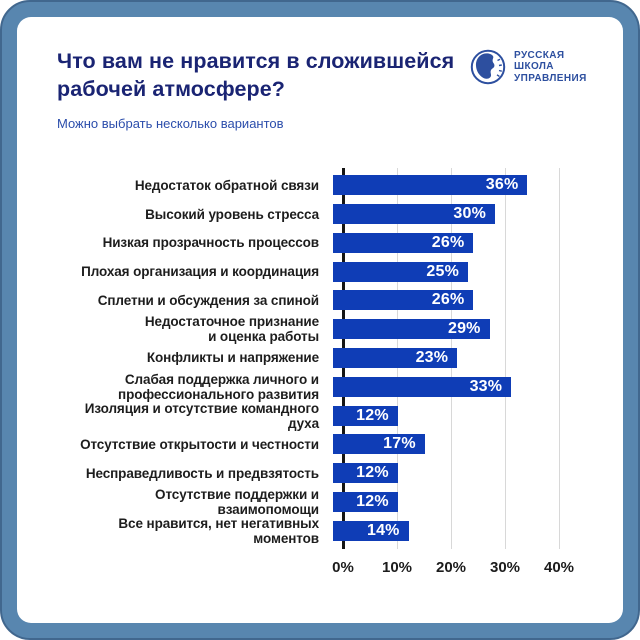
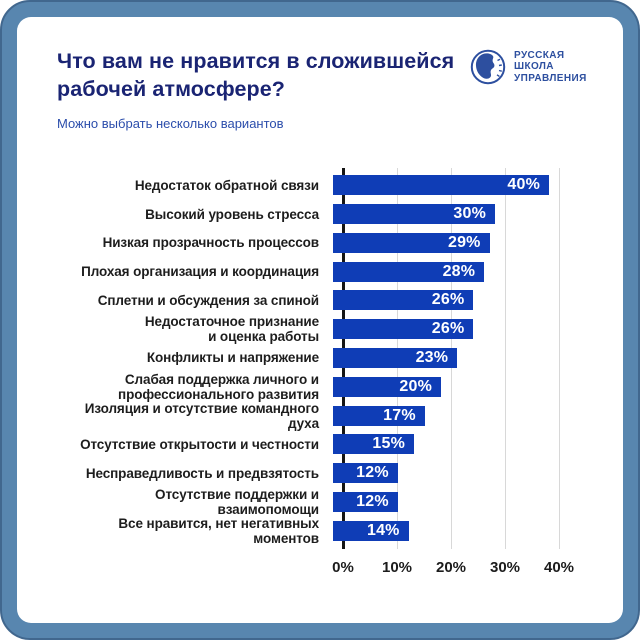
Недостаток обратной связи: 36% -> 40%
Низкая прозрачность процессов: 26% -> 29%
Плохая организация и координация: 25% -> 28%
Недостаточное признание и оценка работы: 29% -> 26%
Слабая поддержка личного и профессионального развития: 33% -> 20%
Изоляция и отсутствие командного духа: 12% -> 17%
Отсутствие открытости и честности: 17% -> 15%
